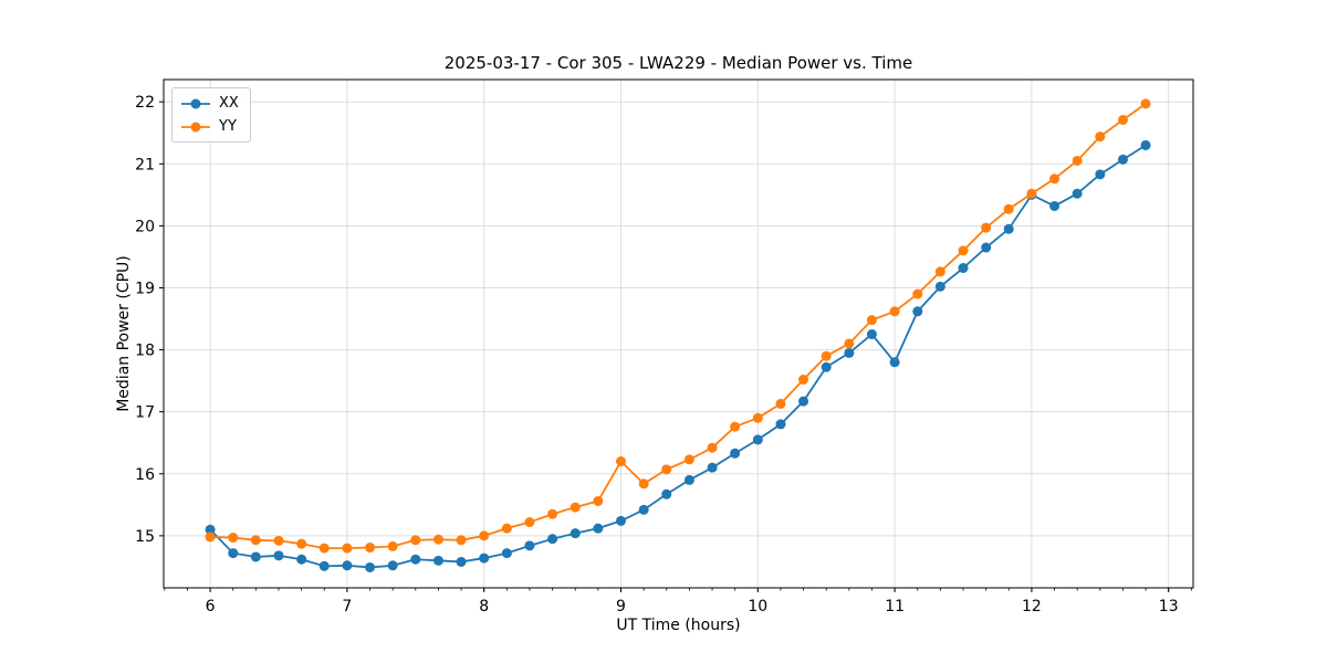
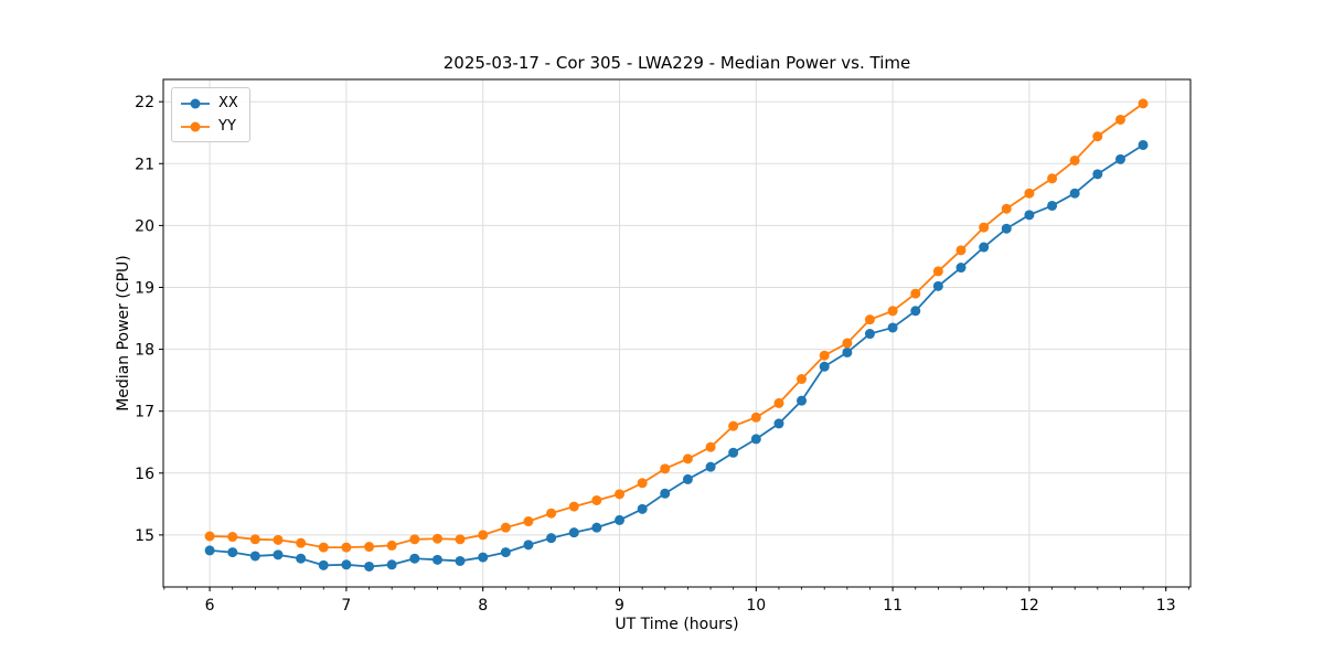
XX/6: 15.1 -> 14.8
YY/9: 16.2 -> 15.7
XX/11: 17.8 -> 18.4
XX/12: 20.5 -> 20.2
